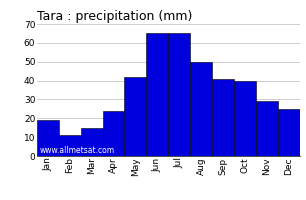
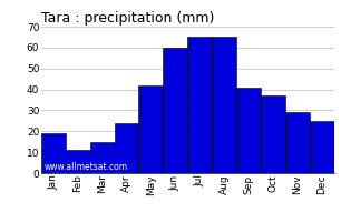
Jun: 65 -> 60
Aug: 50 -> 65
Oct: 40 -> 37
